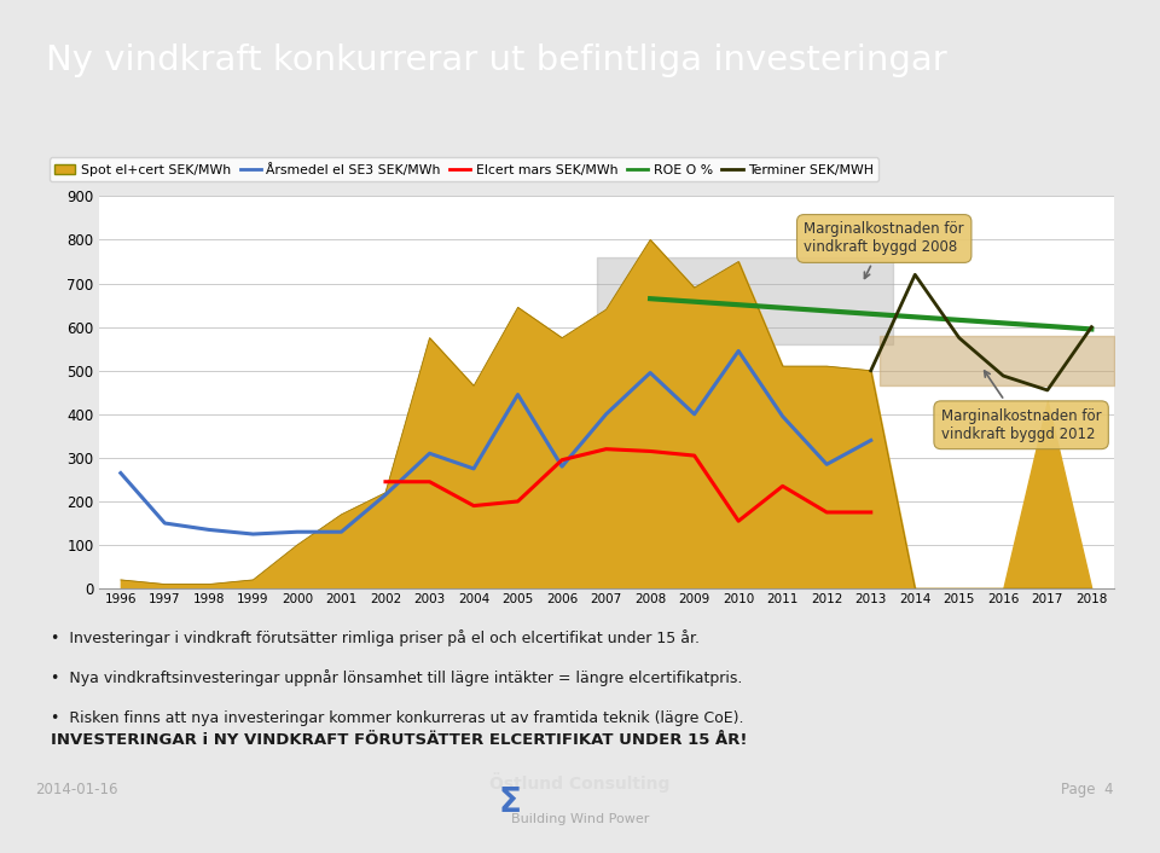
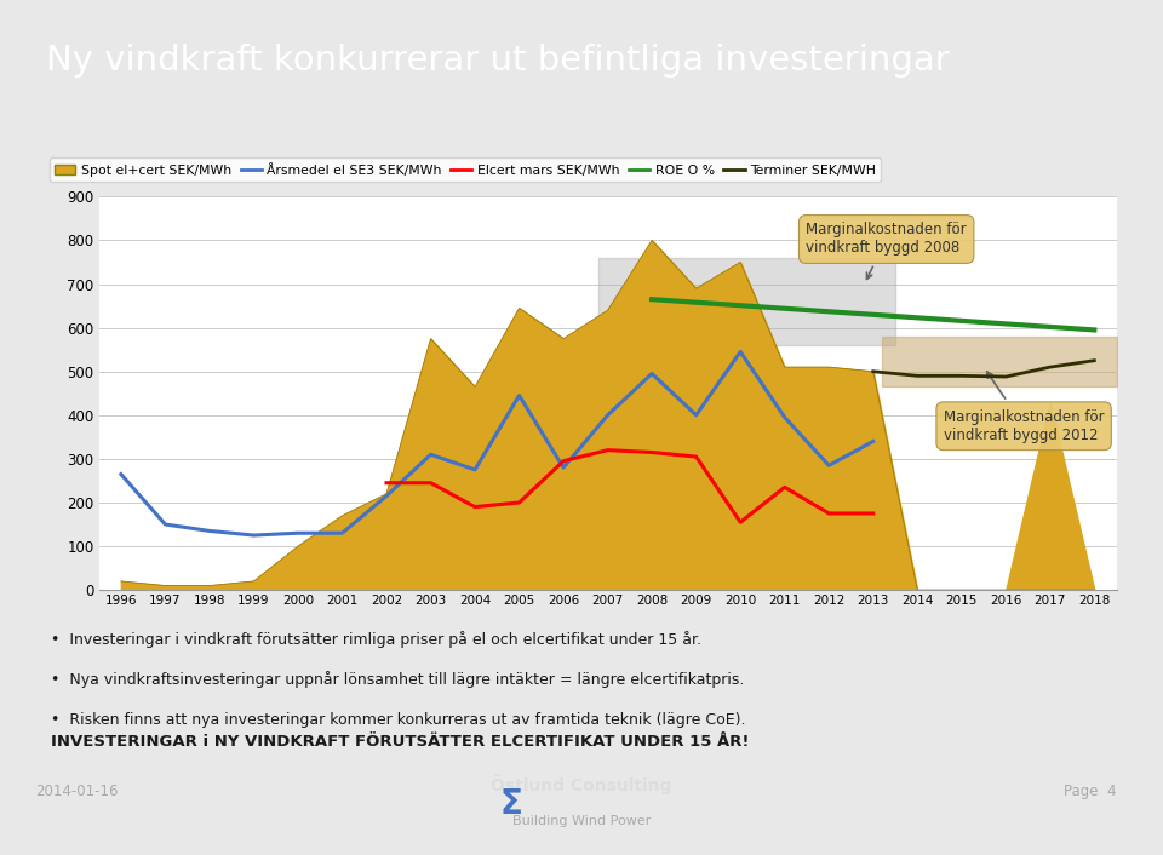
Terminer SEK/MWH/2014: 720 -> 490
Terminer SEK/MWH/2015: 575 -> 490
Terminer SEK/MWH/2017: 455 -> 510
Terminer SEK/MWH/2018: 600 -> 525
